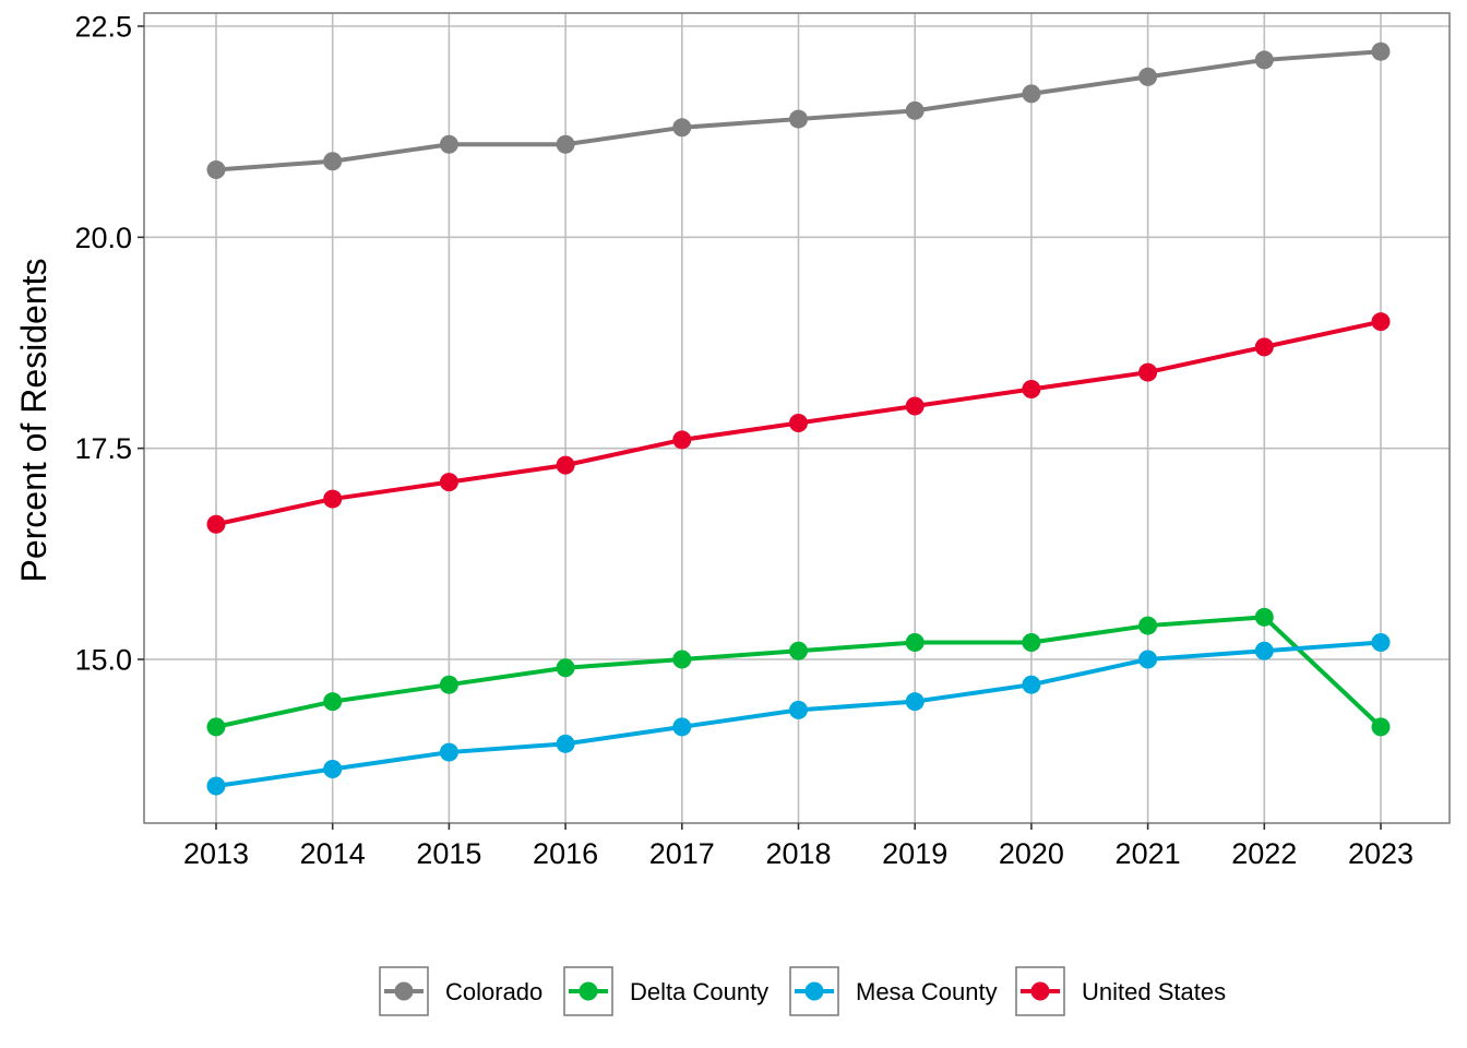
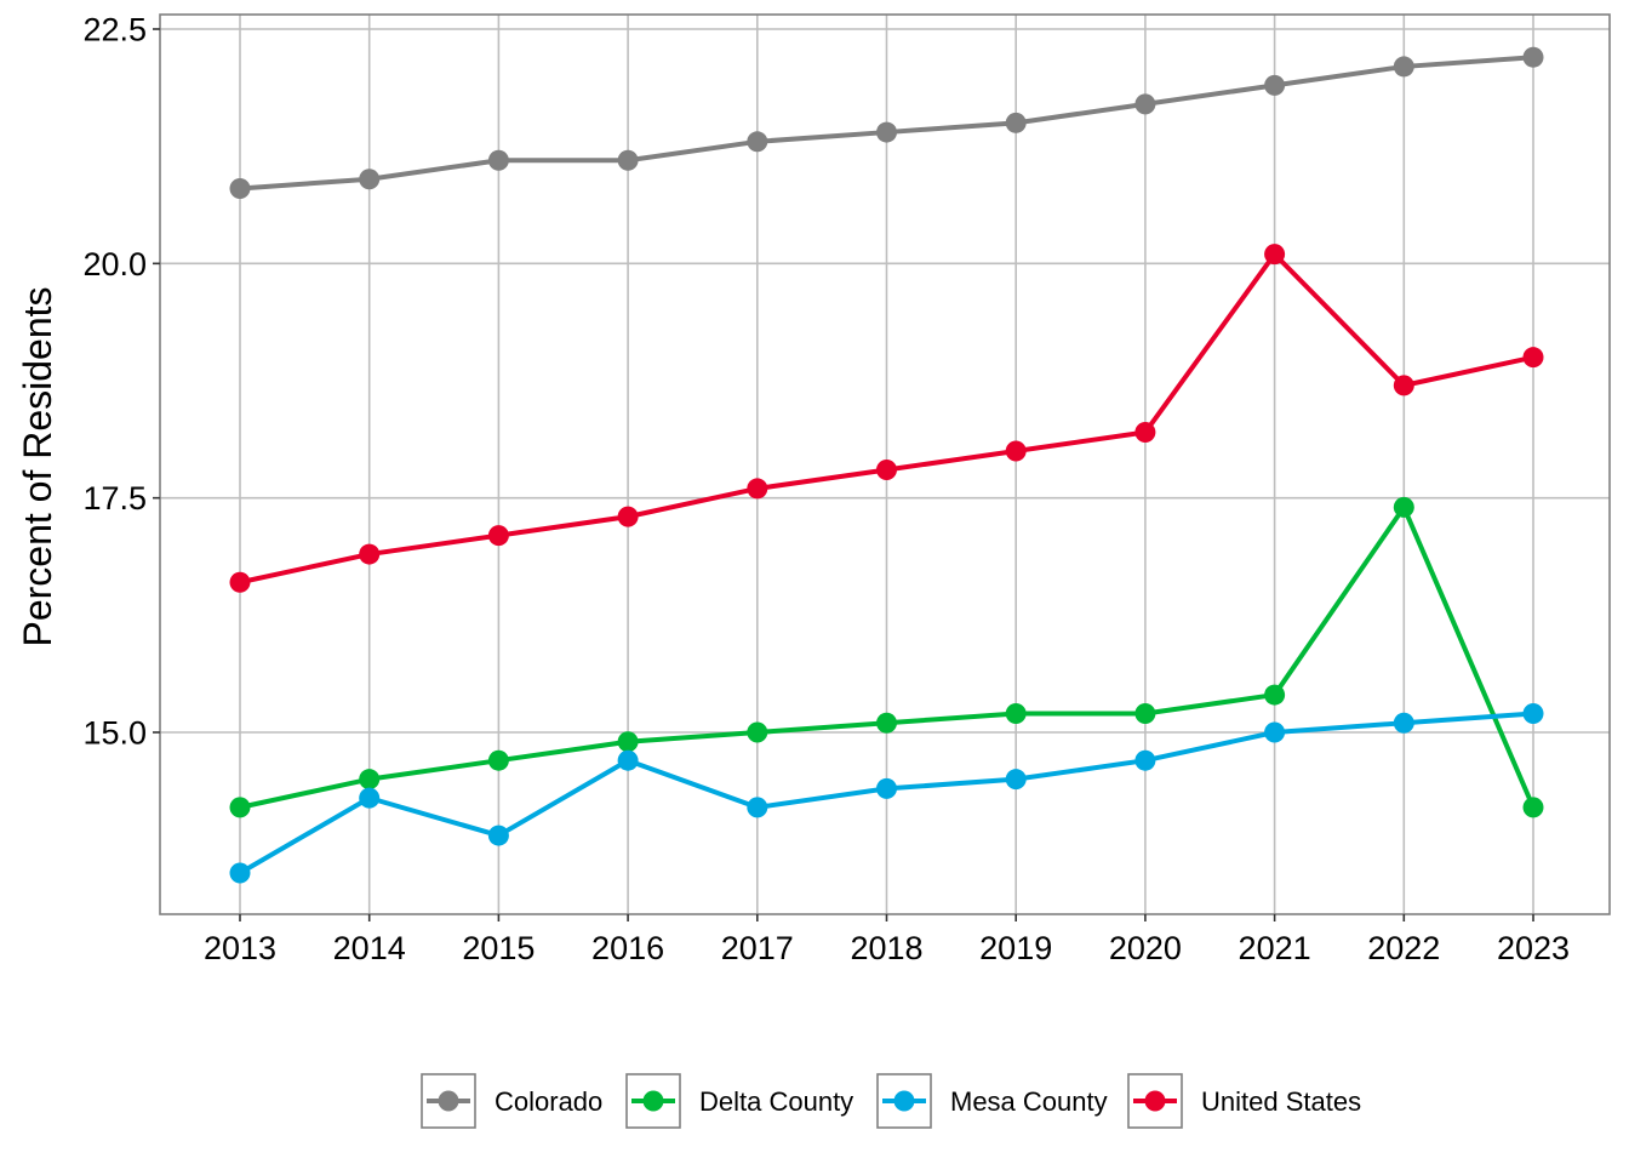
Mesa County/2014: 13.7 -> 14.3
Mesa County/2016: 14.0 -> 14.7
United States/2021: 18.4 -> 20.1
Delta County/2022: 15.5 -> 17.4
